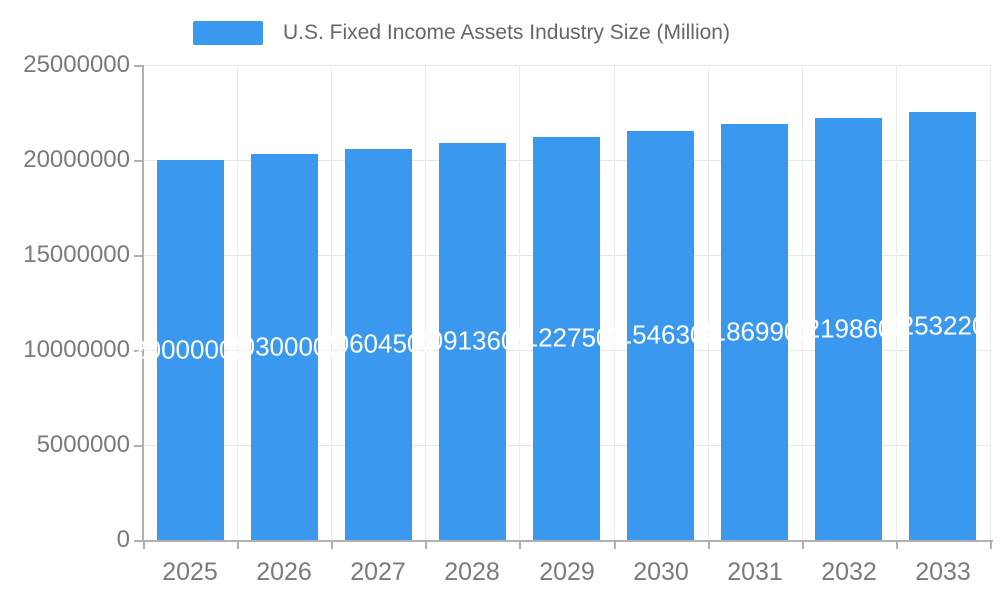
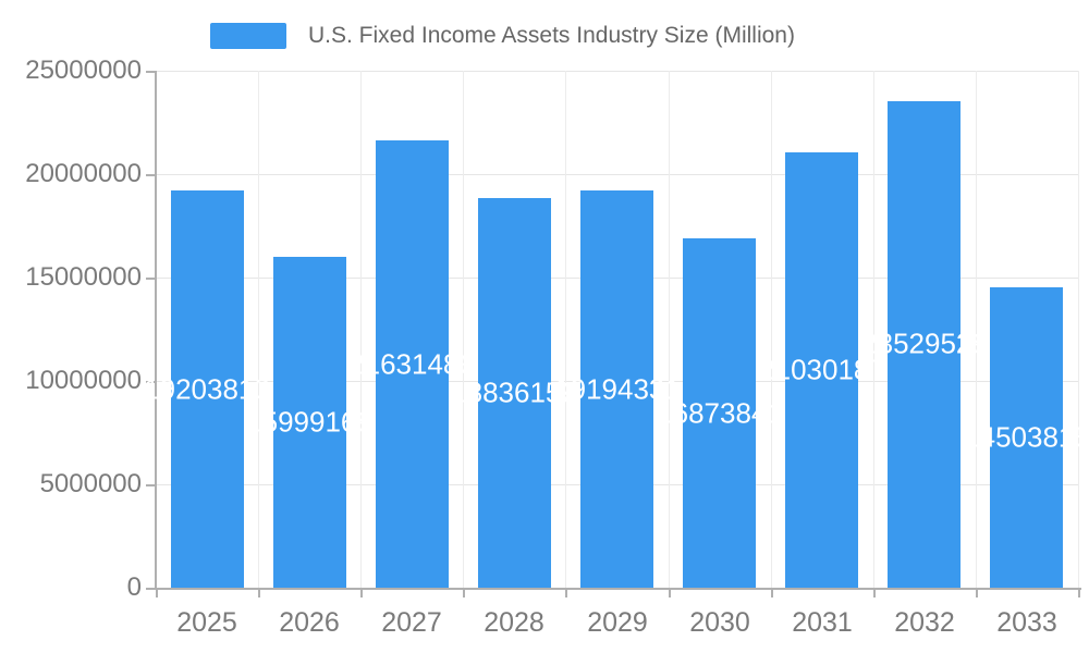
2025: 20000000 -> 19203813
2026: 20300000 -> 15999168
2027: 20604500 -> 21631486
2028: 20913605 -> 18836159
2029: 21227509 -> 19194331
2030: 21546306 -> 16873841
2031: 21869902 -> 21030187
2032: 22198606 -> 23529528
2033: 22532207 -> 14503815
